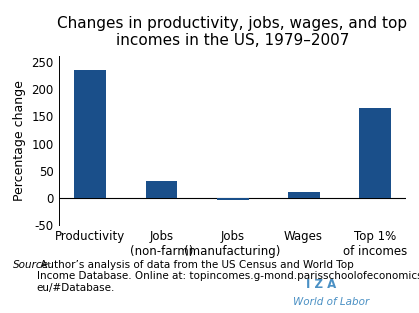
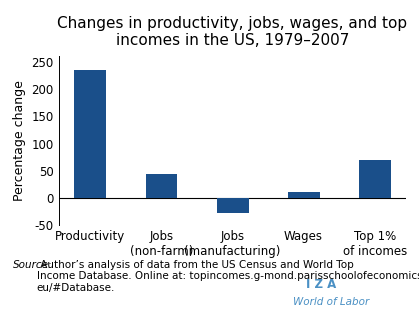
Jobs (non-farm): 32 -> 44
Jobs (manufacturing): -4 -> -28
Top 1% of incomes: 166 -> 70
